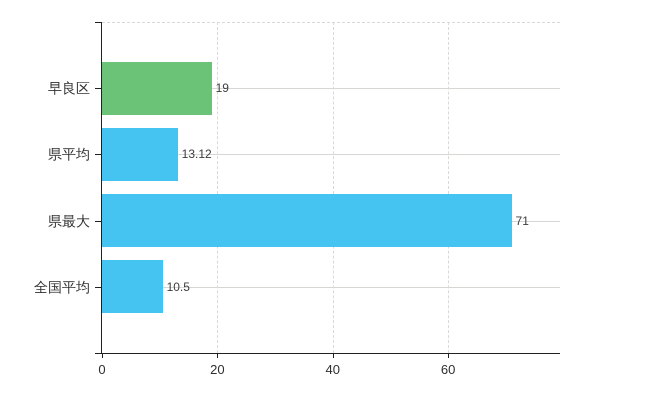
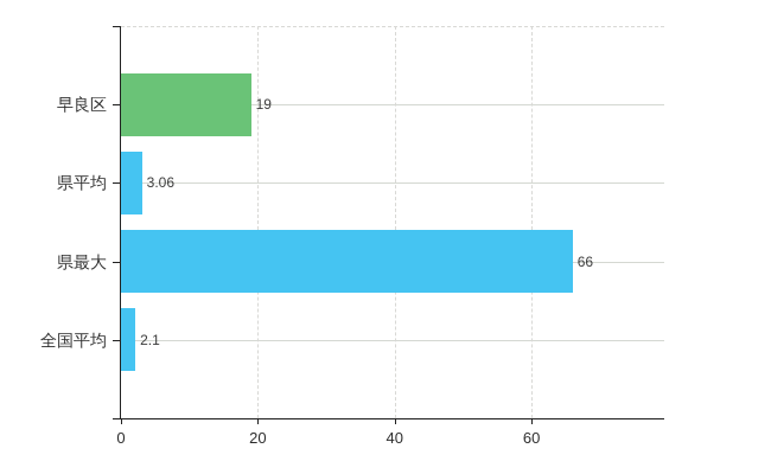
県平均: 13.12 -> 3.06
県最大: 71 -> 66
全国平均: 10.5 -> 2.1
